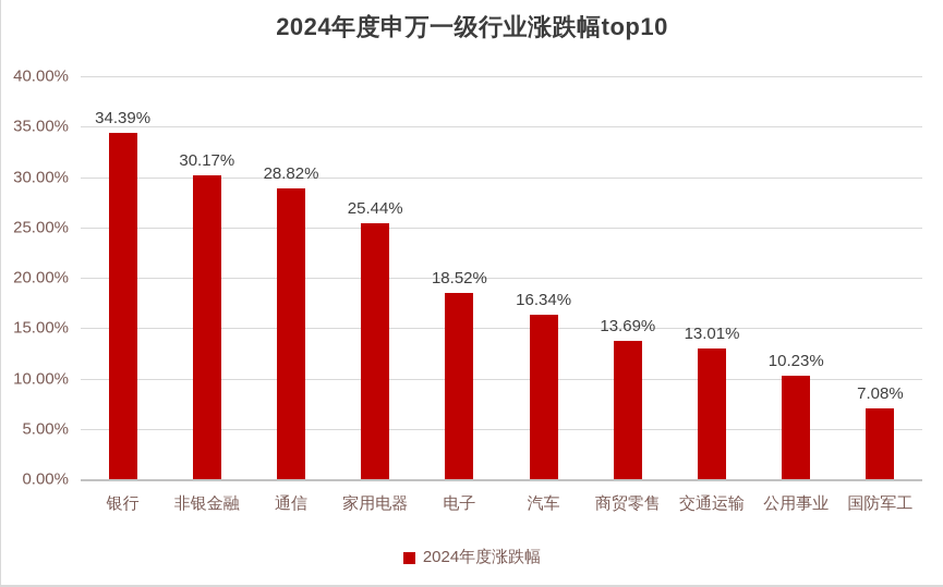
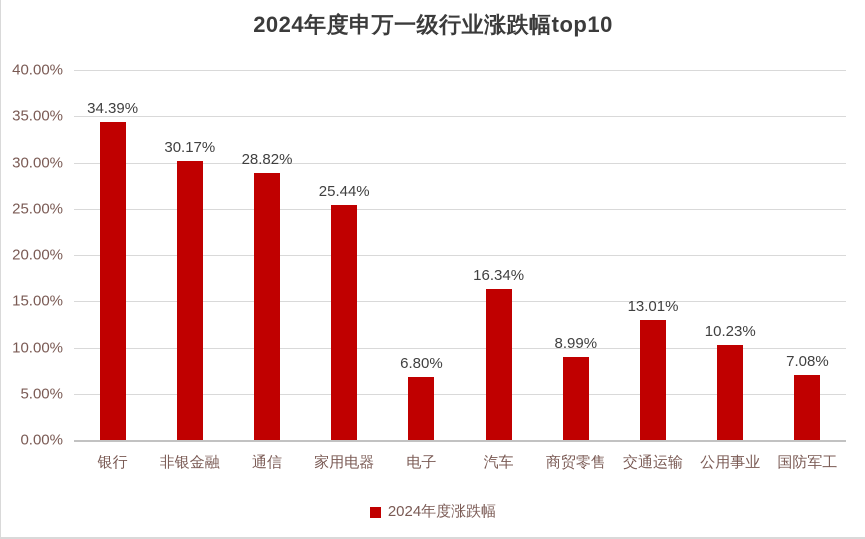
电子: 18.52% -> 6.80%
商贸零售: 13.69% -> 8.99%
